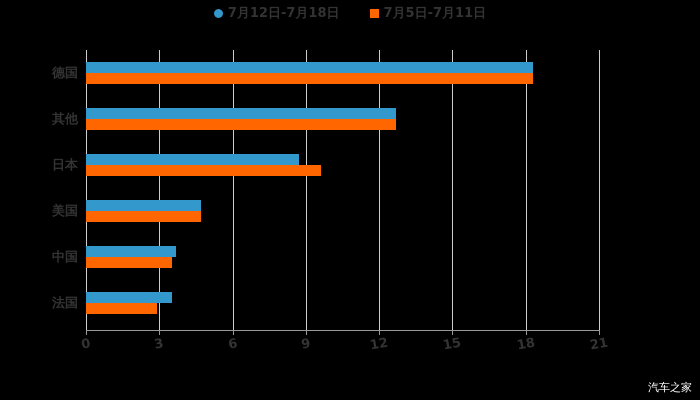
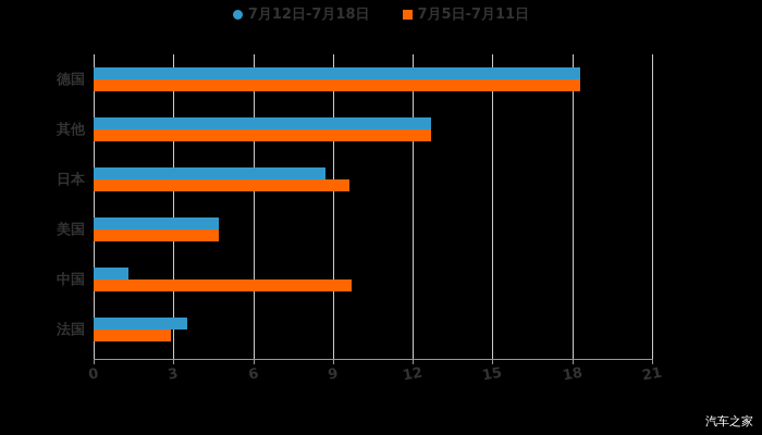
7月12日-7月18日/中国: 3.7 -> 1.3
7月5日-7月11日/中国: 3.5 -> 9.7
